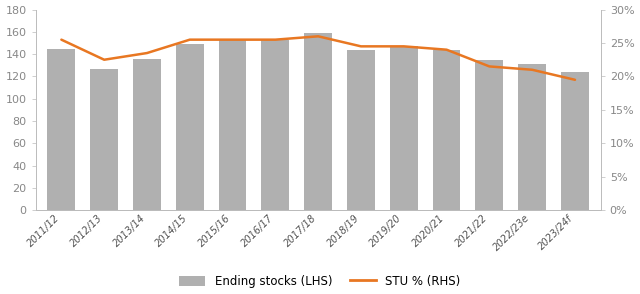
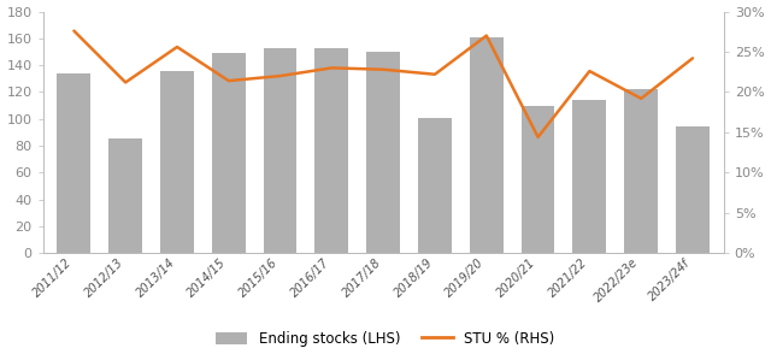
Ending stocks (LHS)/2011/12: 145 -> 134
STU % (RHS)/2011/12: 25.5% -> 27.6%
Ending stocks (LHS)/2012/13: 127 -> 85
STU % (RHS)/2012/13: 22.5% -> 21.2%
STU % (RHS)/2013/14: 23.5% -> 25.6%
STU % (RHS)/2014/15: 25.5% -> 21.4%
STU % (RHS)/2015/16: 25.5% -> 22.0%
STU % (RHS)/2016/17: 25.5% -> 23.0%
Ending stocks (LHS)/2017/18: 159 -> 150
STU % (RHS)/2017/18: 26.0% -> 22.8%
Ending stocks (LHS)/2018/19: 144 -> 101
STU % (RHS)/2018/19: 24.5% -> 22.2%
Ending stocks (LHS)/2019/20: 147 -> 161
STU % (RHS)/2019/20: 24.5% -> 27.0%
Ending stocks (LHS)/2020/21: 144 -> 110
STU % (RHS)/2020/21: 24.0% -> 14.4%
Ending stocks (LHS)/2021/22: 135 -> 114
STU % (RHS)/2021/22: 21.5% -> 22.6%
Ending stocks (LHS)/2022/23e: 131 -> 122
STU % (RHS)/2022/23e: 21.0% -> 19.2%
Ending stocks (LHS)/2023/24f: 124 -> 94
STU % (RHS)/2023/24f: 19.5% -> 24.2%
